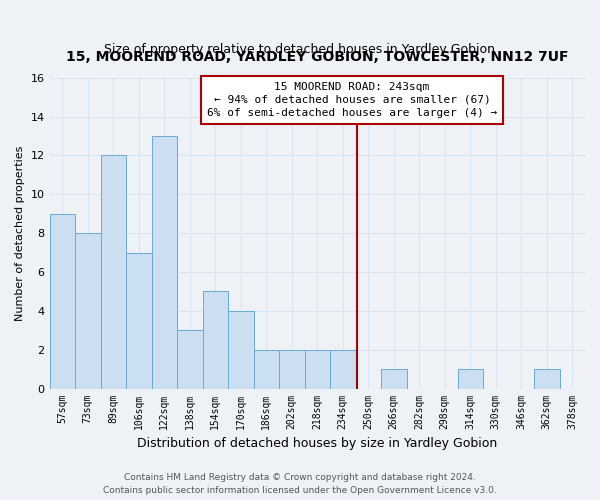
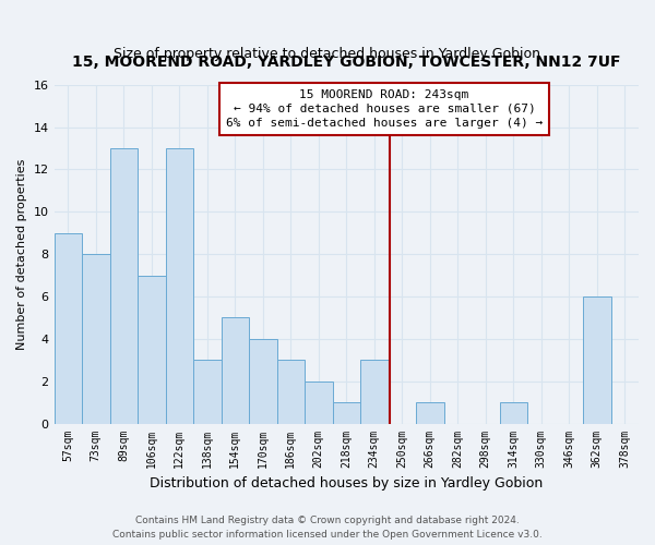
89sqm: 12 -> 13
186sqm: 2 -> 3
218sqm: 2 -> 1
234sqm: 2 -> 3
362sqm: 1 -> 6
